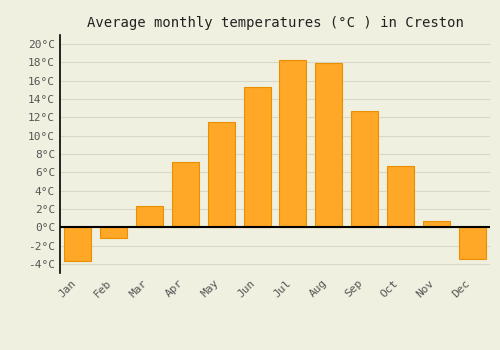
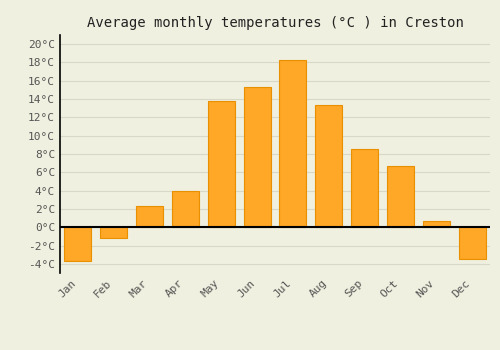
Apr: 7.1°C -> 4.0°C
May: 11.5°C -> 13.8°C
Aug: 17.9°C -> 13.4°C
Sep: 12.7°C -> 8.6°C
